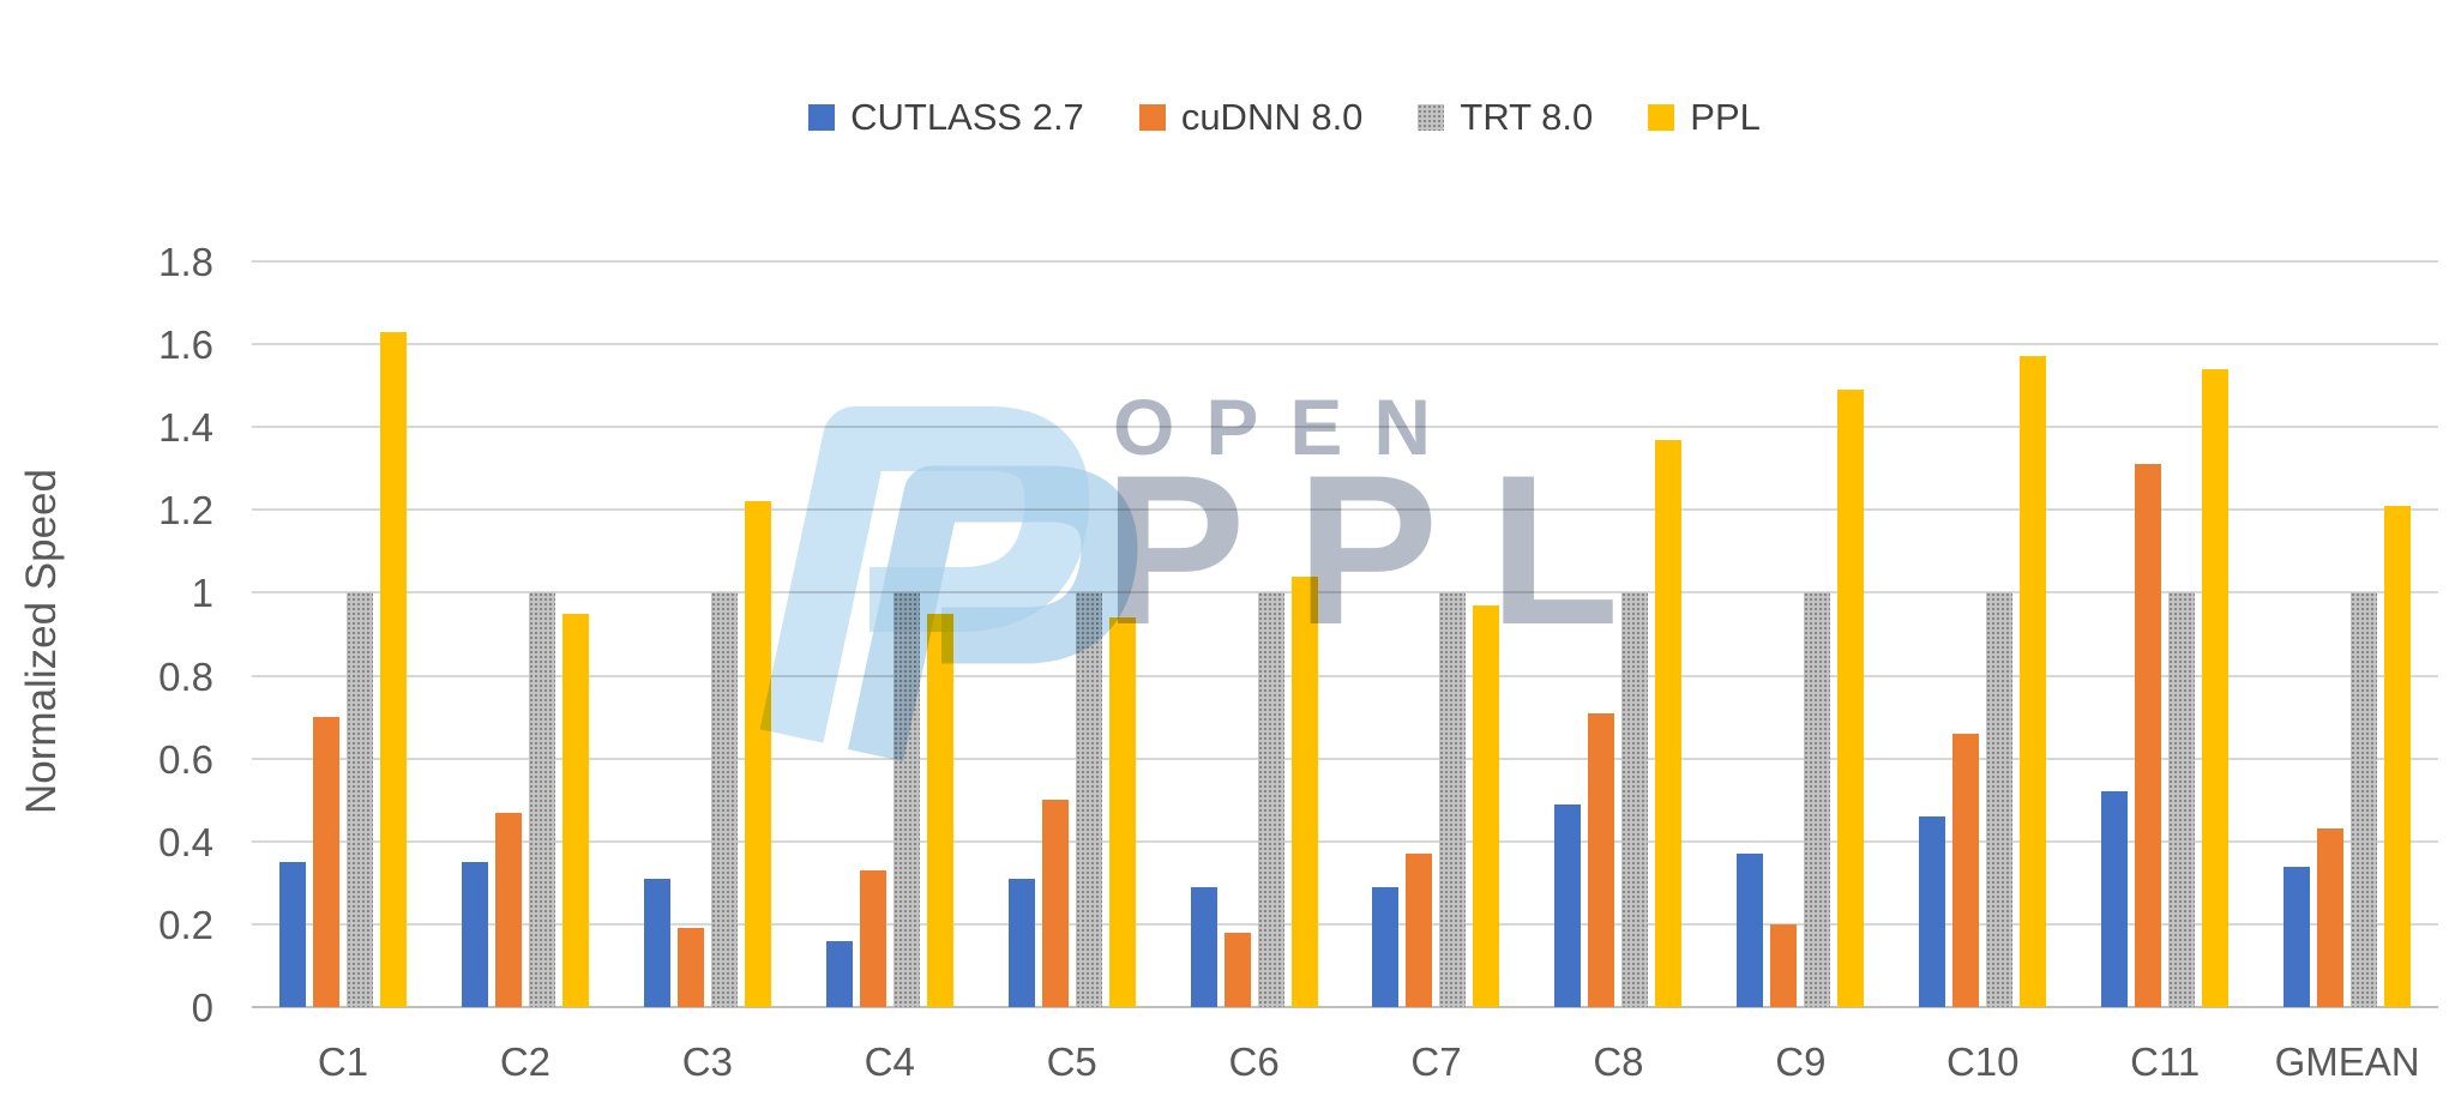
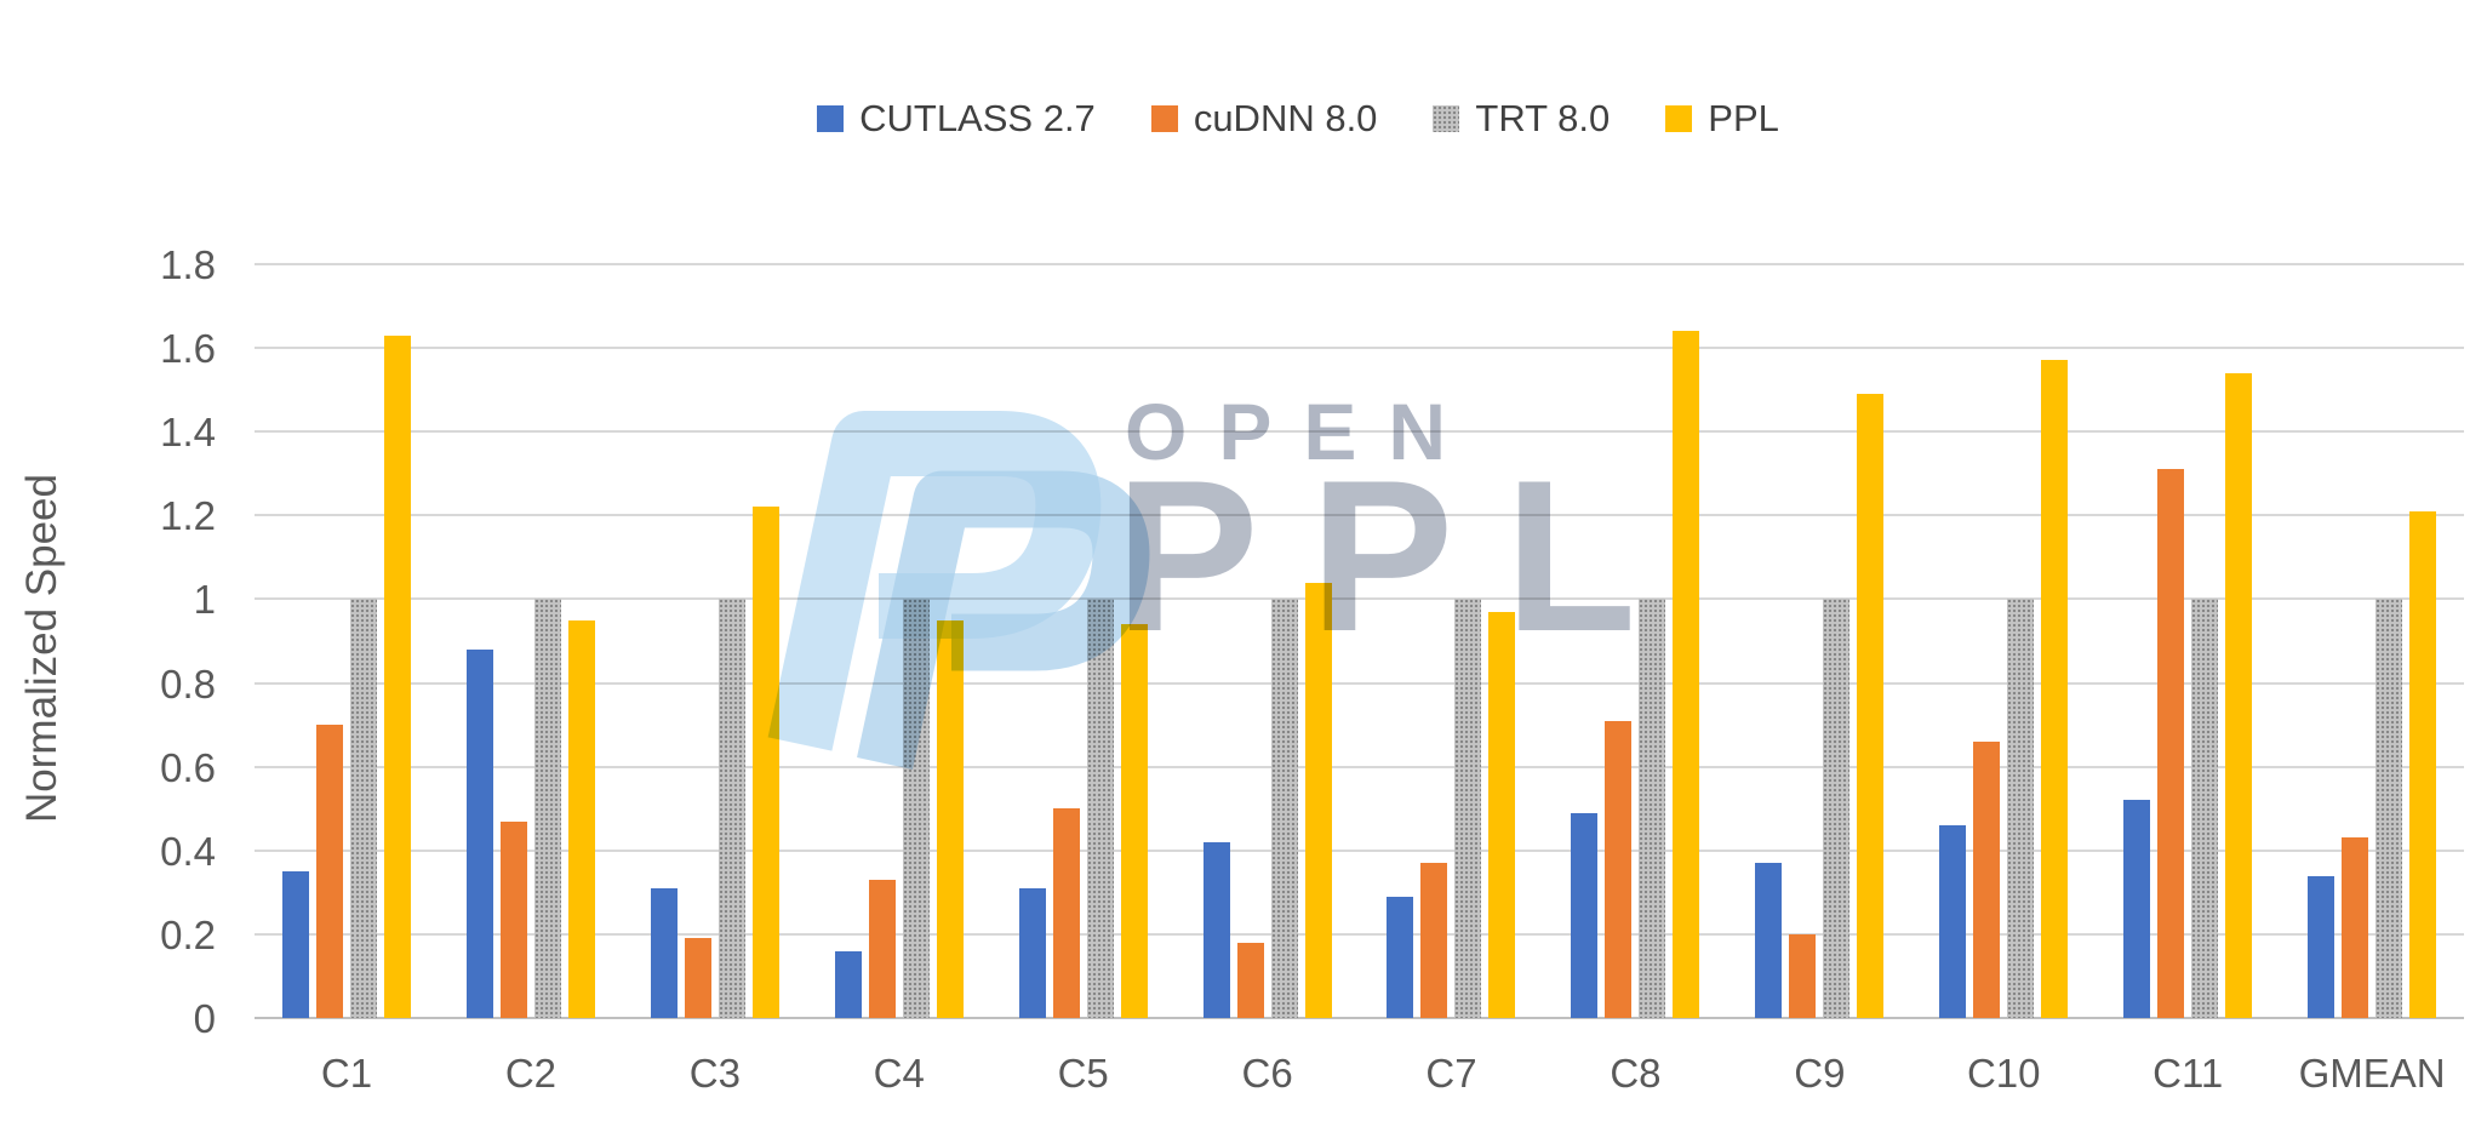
CUTLASS 2.7/C2: 0.35 -> 0.88
CUTLASS 2.7/C6: 0.29 -> 0.42
PPL/C8: 1.37 -> 1.64
